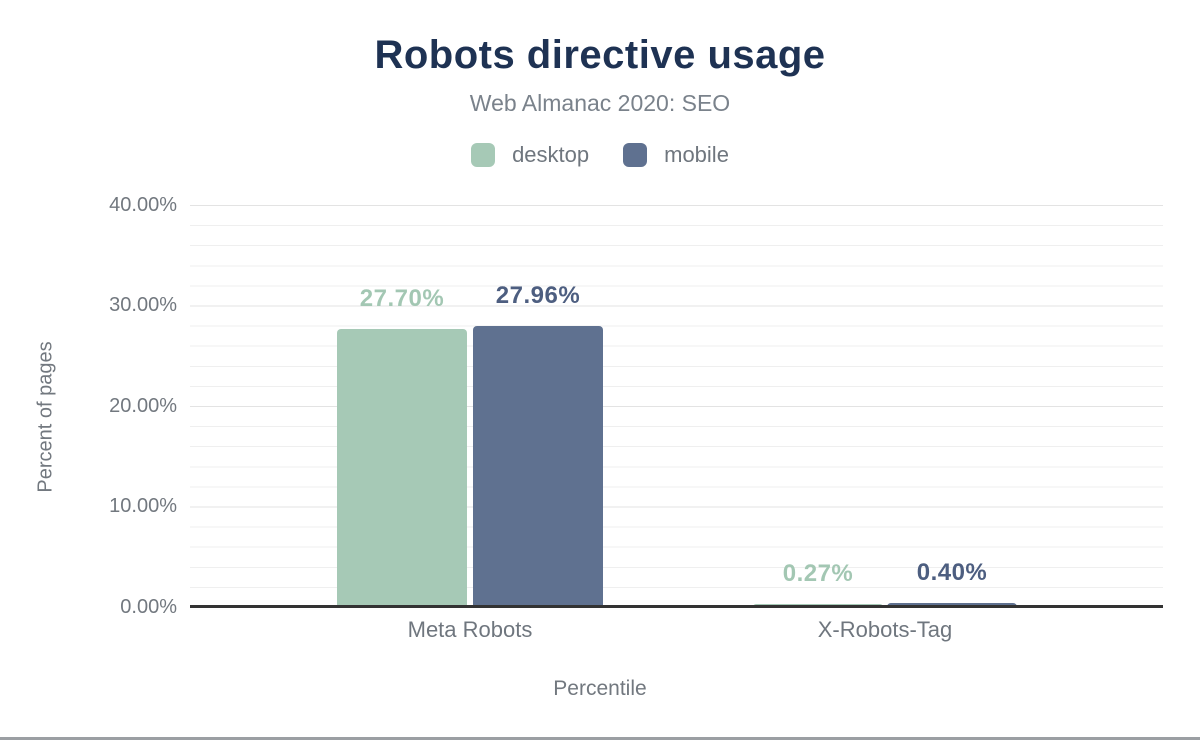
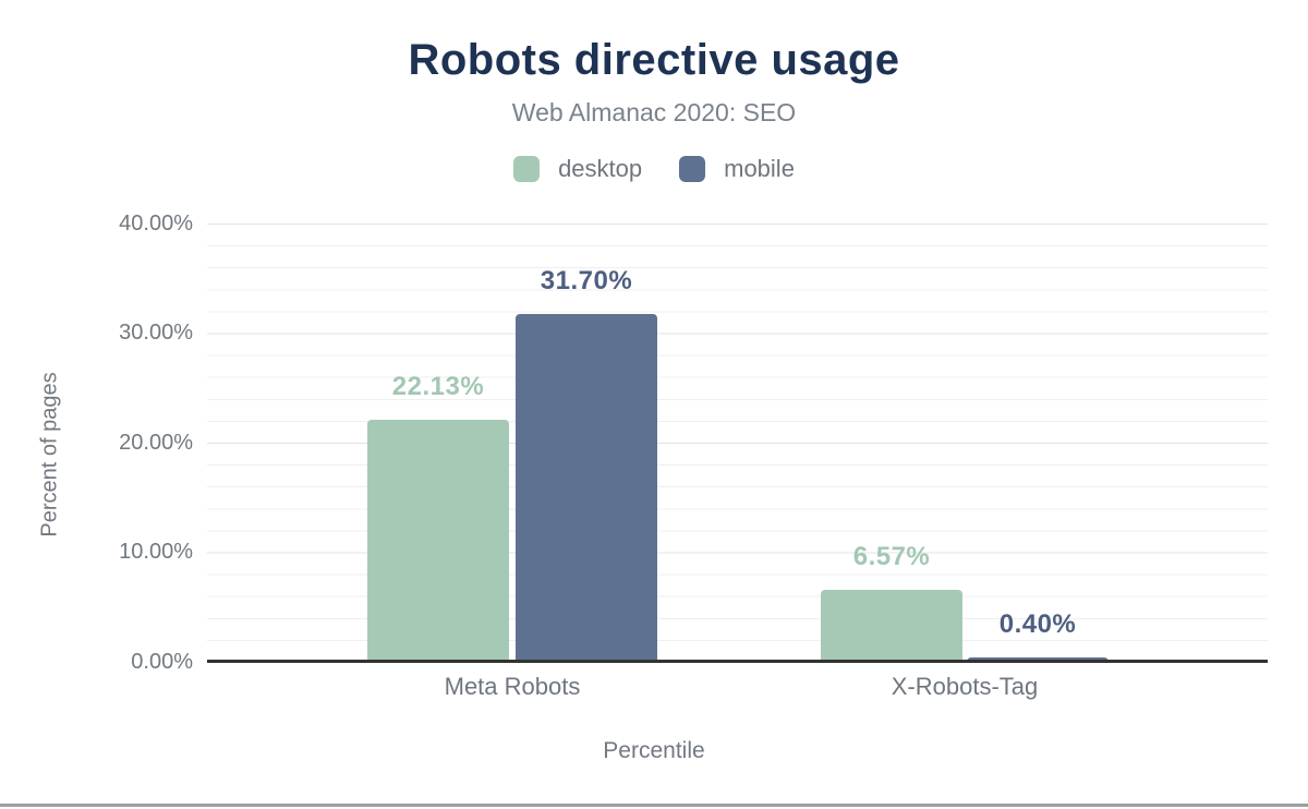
desktop/Meta Robots: 27.70% -> 22.13%
mobile/Meta Robots: 27.96% -> 31.70%
desktop/X-Robots-Tag: 0.27% -> 6.57%
